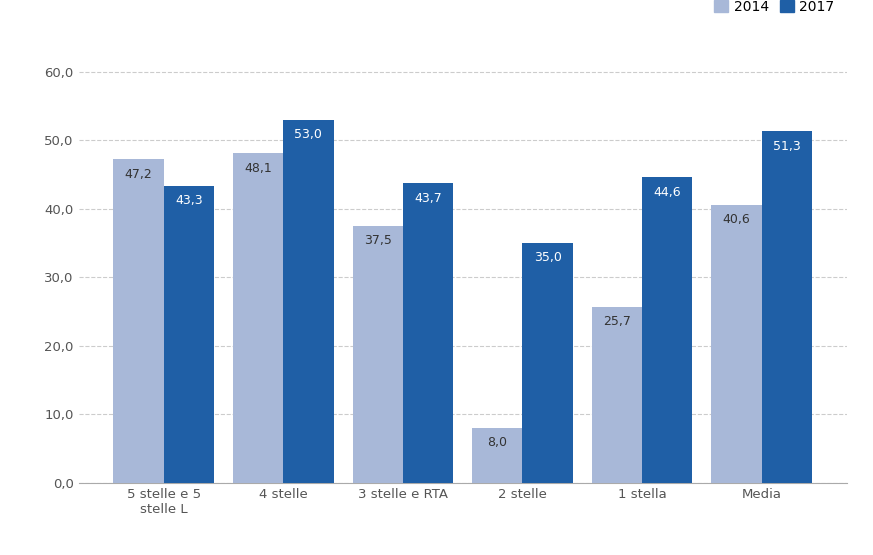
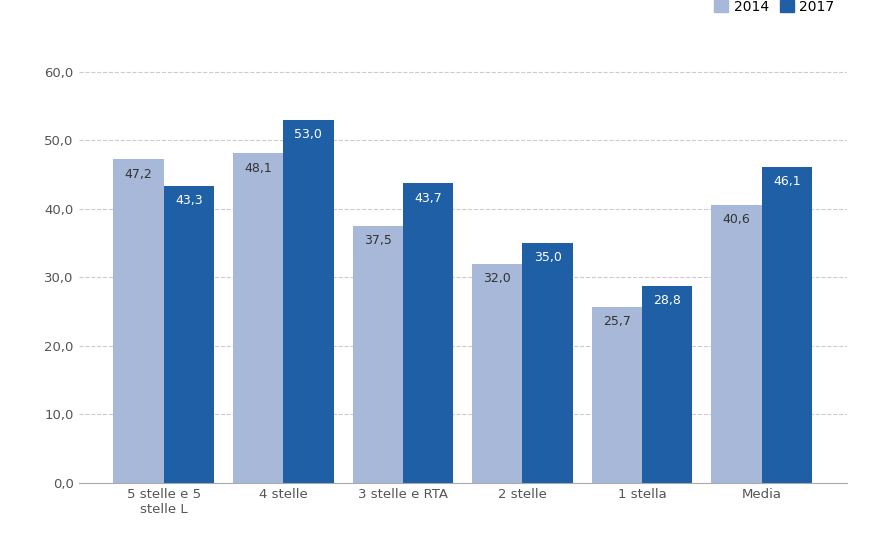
2014/2 stelle: 8,0 -> 32,0
2017/1 stella: 44,6 -> 28,8
2017/Media: 51,3 -> 46,1
